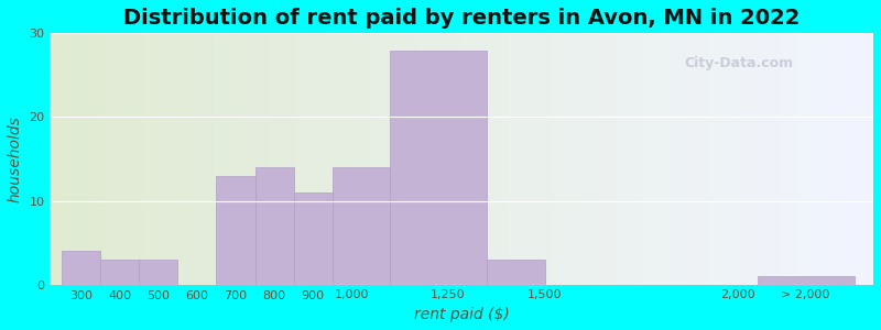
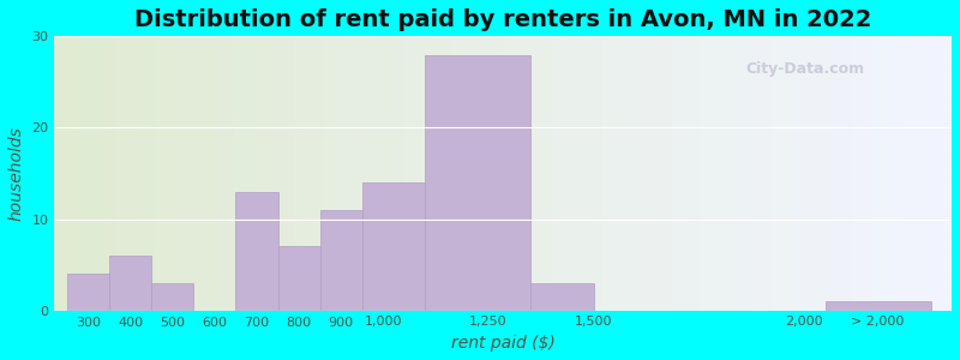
400: 3 -> 6
800: 14 -> 7
